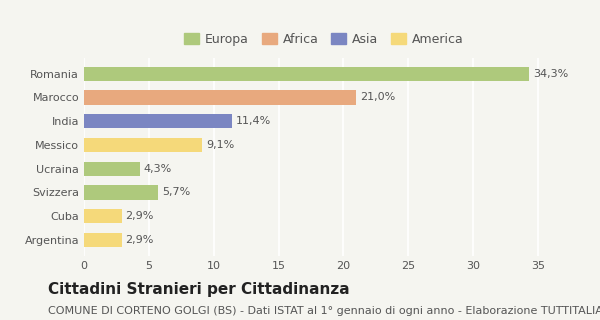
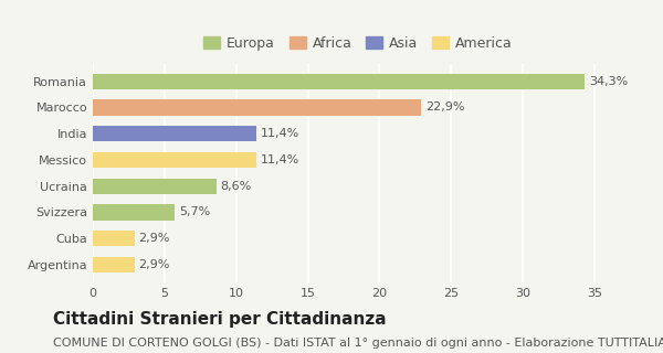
Marocco: 21,0% -> 22,9%
Messico: 9,1% -> 11,4%
Ucraina: 4,3% -> 8,6%
